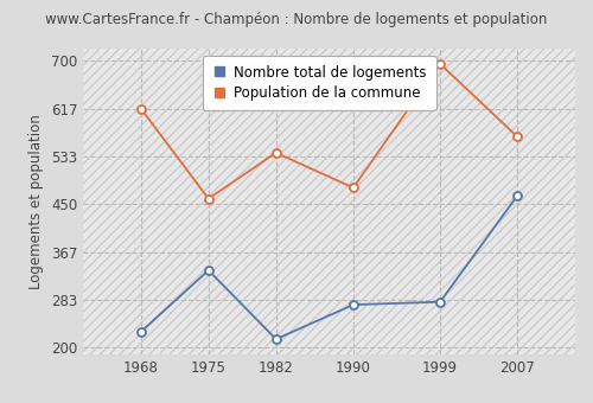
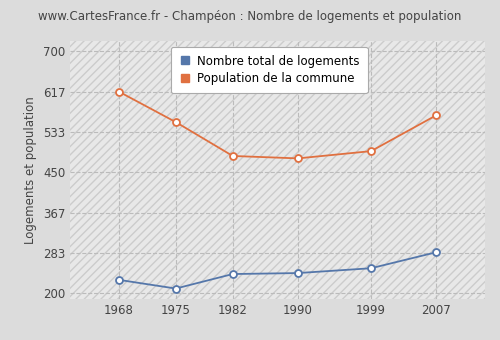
Nombre total de logements/1975: 335 -> 210
Population de la commune/1975: 460 -> 554
Nombre total de logements/1982: 215 -> 240
Population de la commune/1982: 540 -> 484
Nombre total de logements/1990: 275 -> 242
Nombre total de logements/1999: 280 -> 252
Population de la commune/1999: 695 -> 494
Nombre total de logements/2007: 465 -> 285
